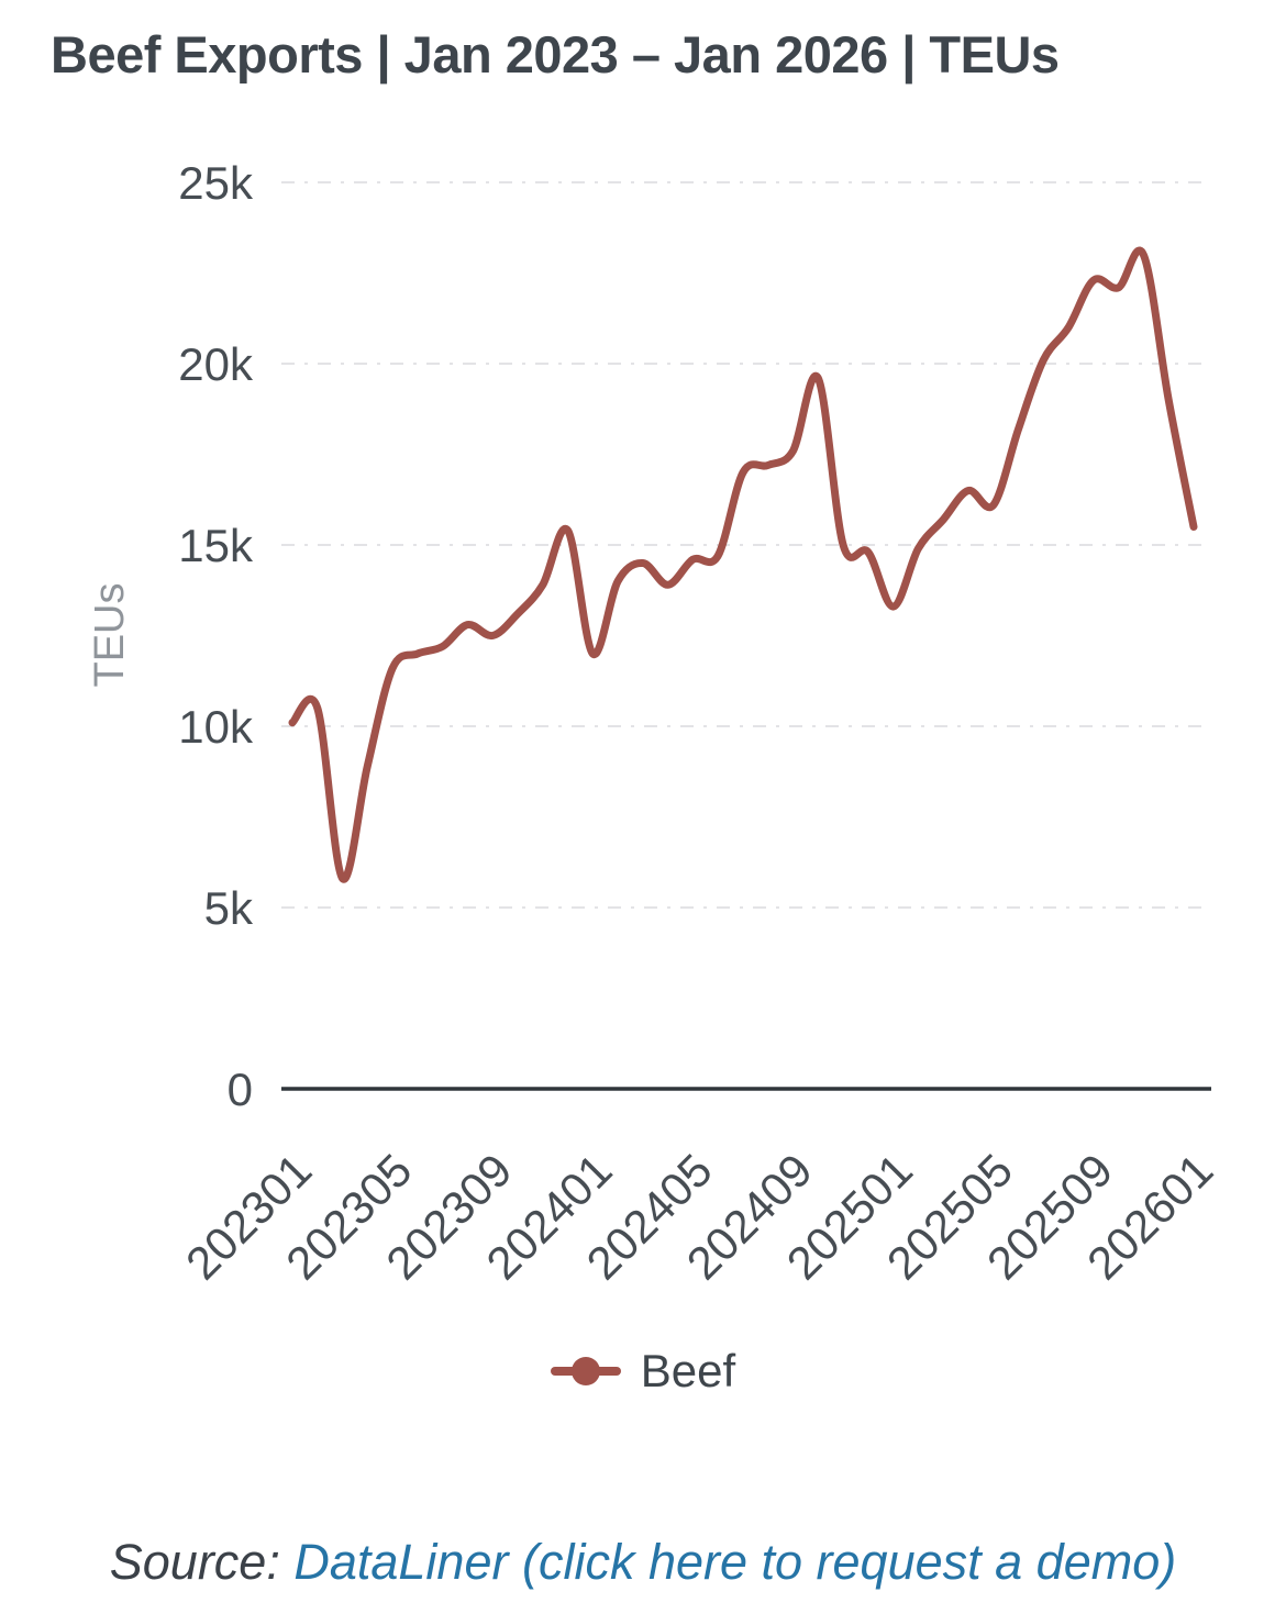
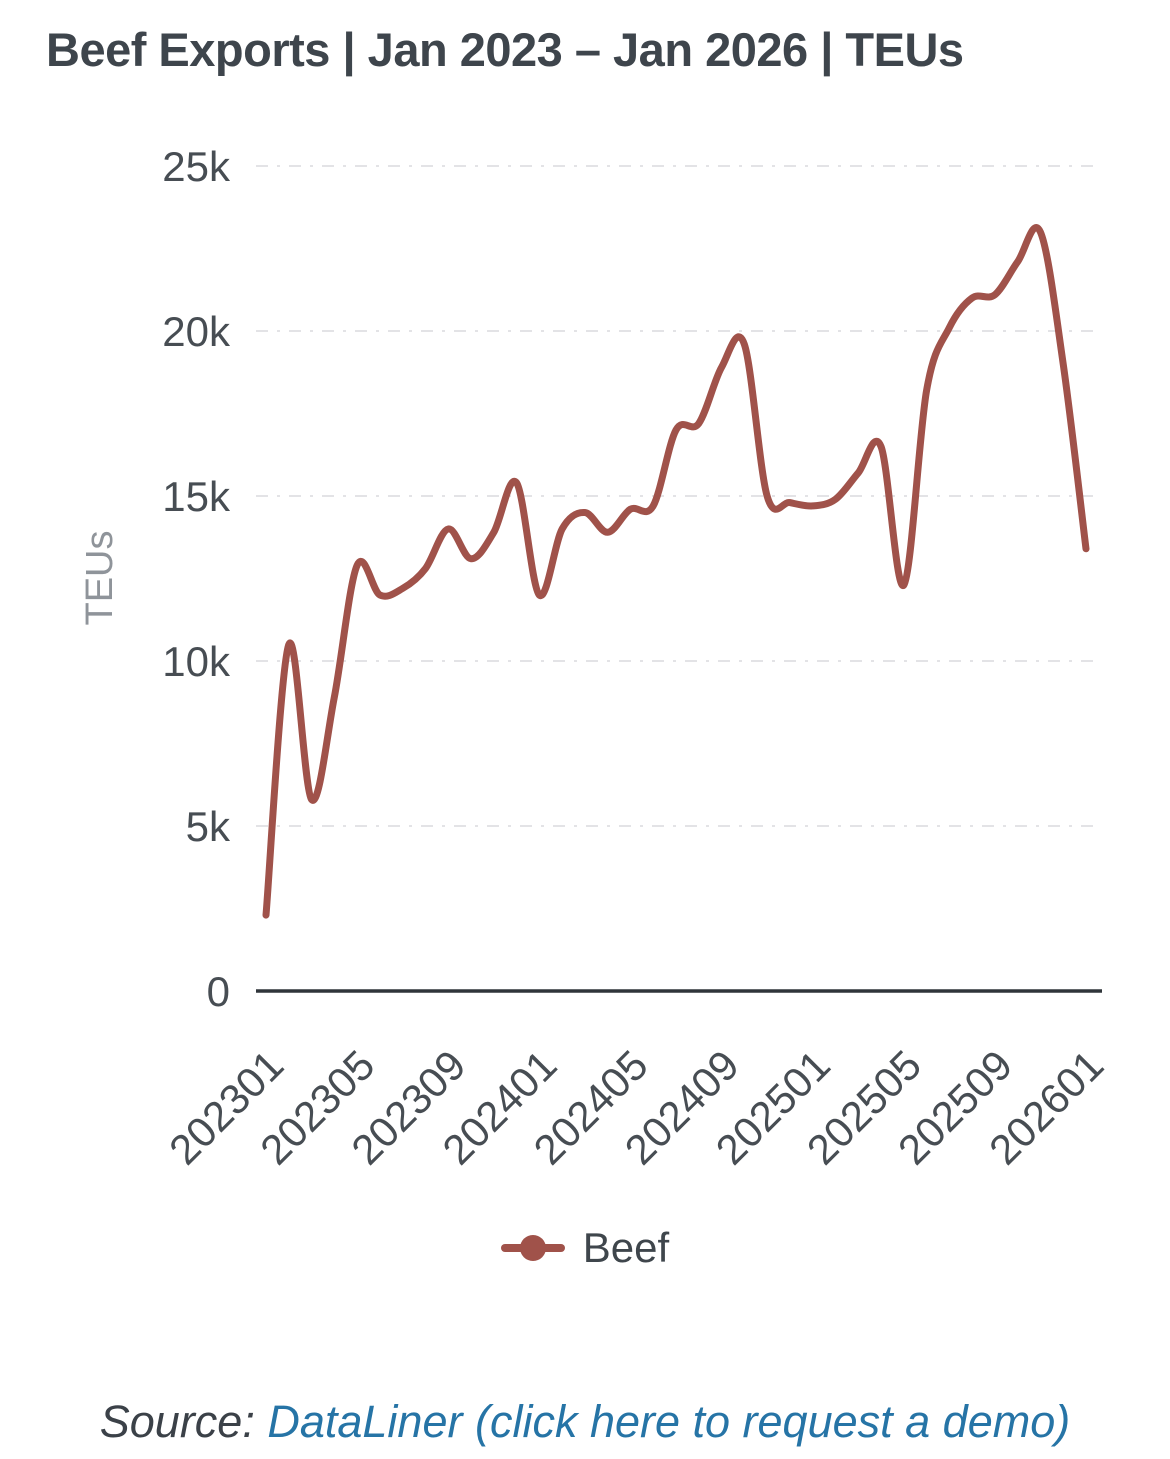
202301: 10.1k -> 2.3k
202305: 11.6k -> 12.9k
202309: 12.5k -> 14.0k
202409: 17.6k -> 18.9k
202501: 13.3k -> 14.7k
202505: 16.1k -> 12.3k
202509: 22.3k -> 21.1k
202601: 15.5k -> 13.4k
